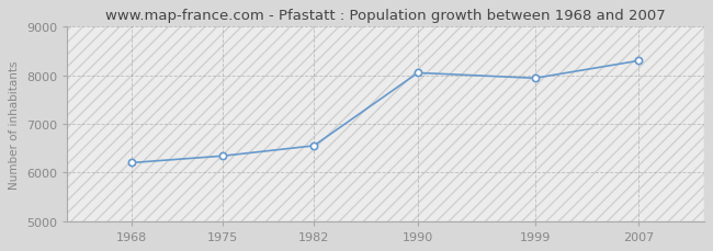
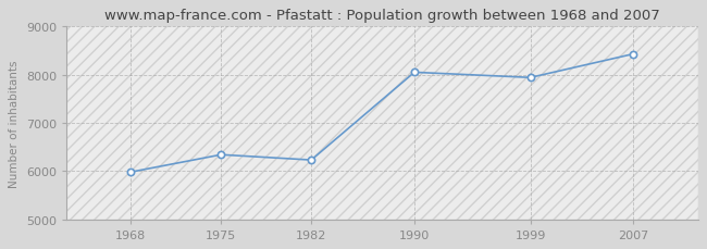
1968: 6200 -> 5980
1982: 6550 -> 6230
2007: 8300 -> 8430
